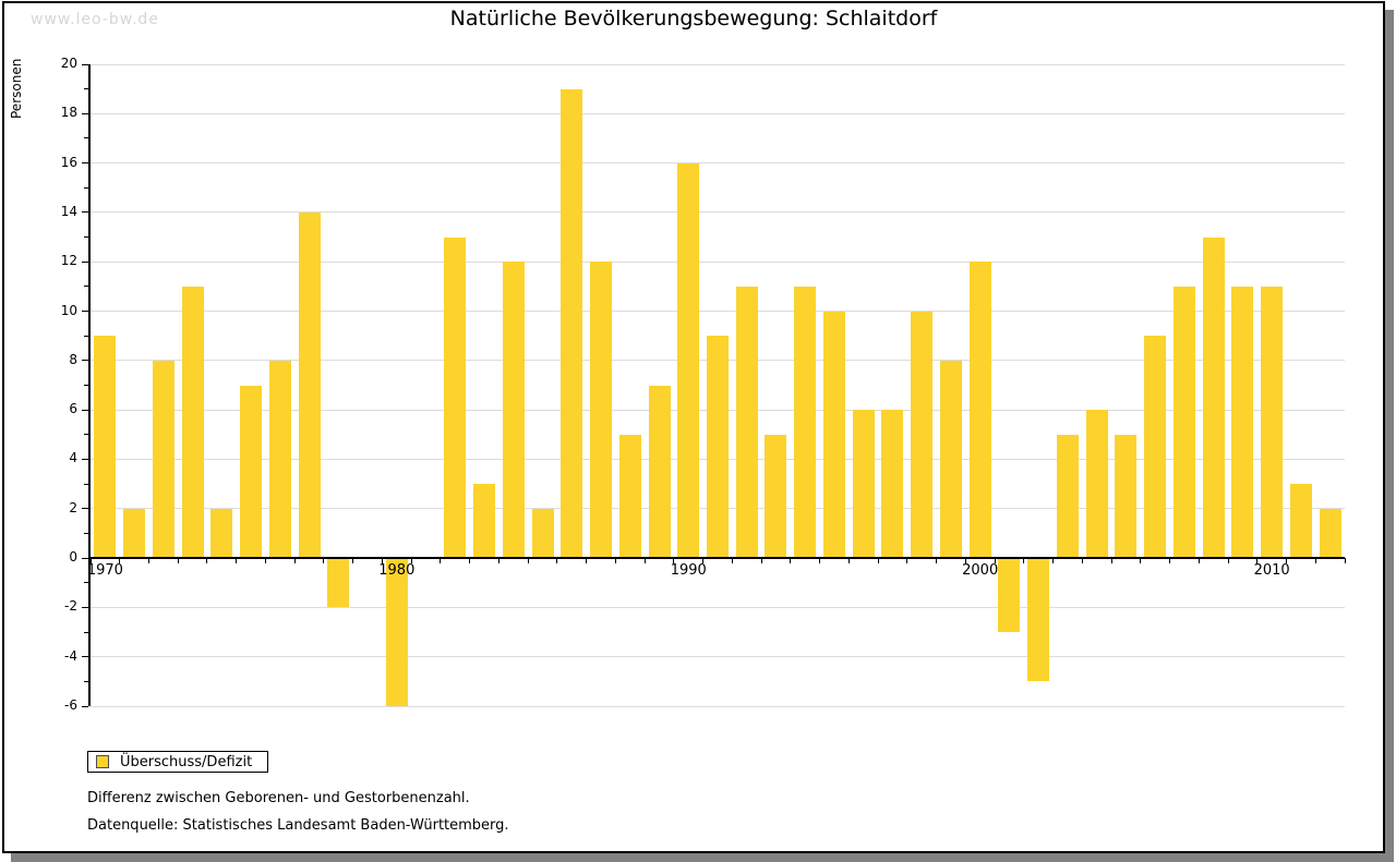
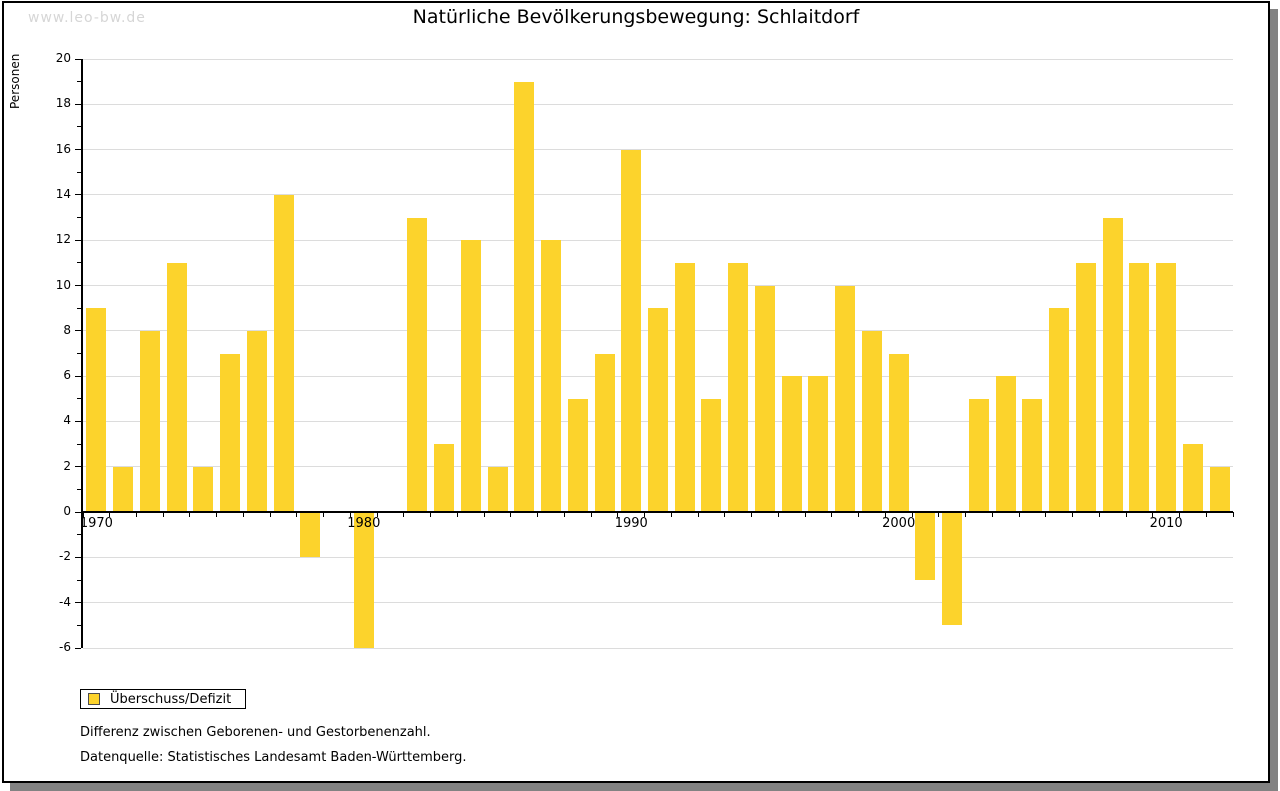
2000: 12 -> 7
